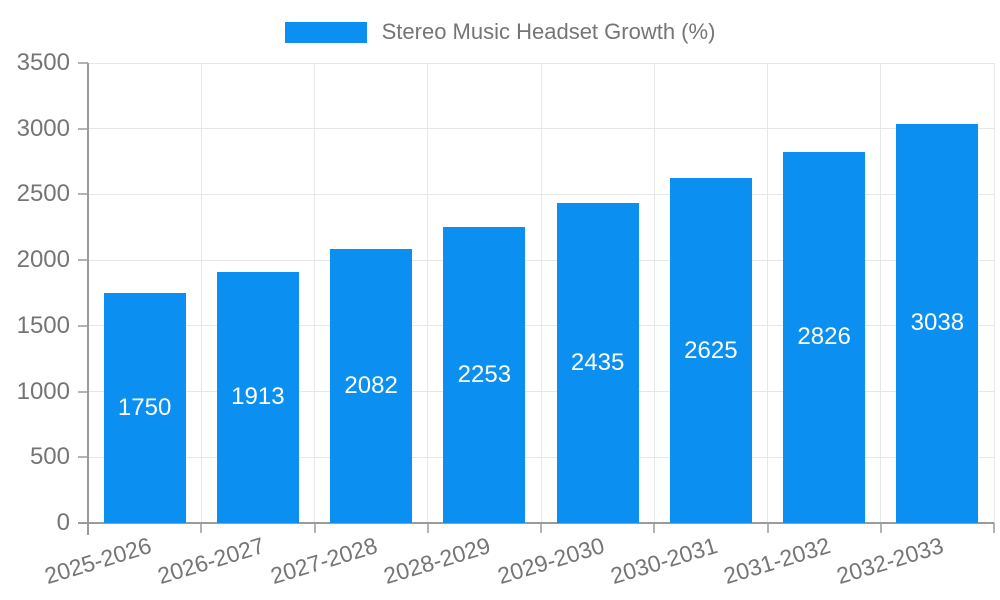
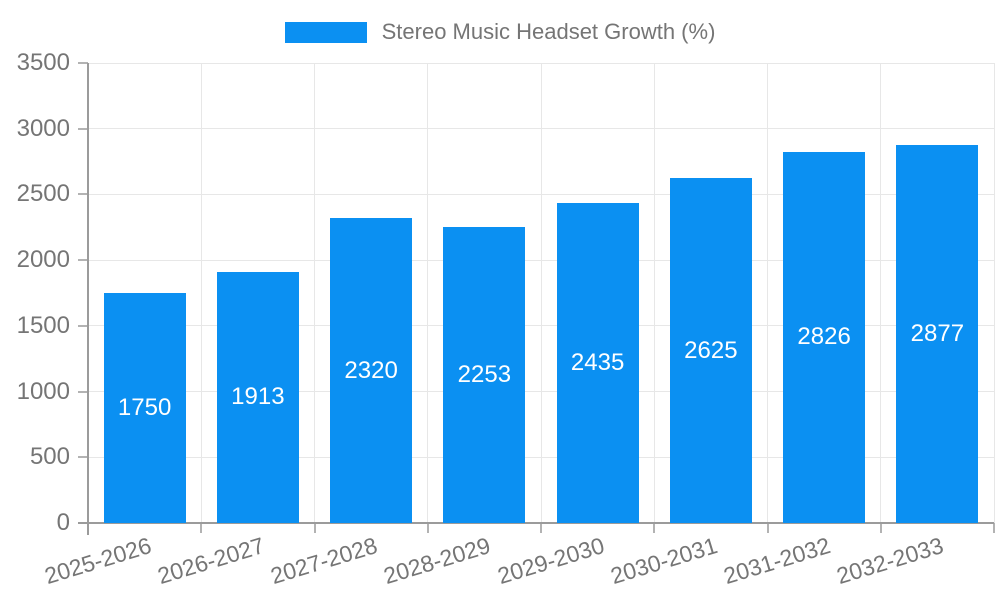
2027-2028: 2082 -> 2320
2032-2033: 3038 -> 2877
